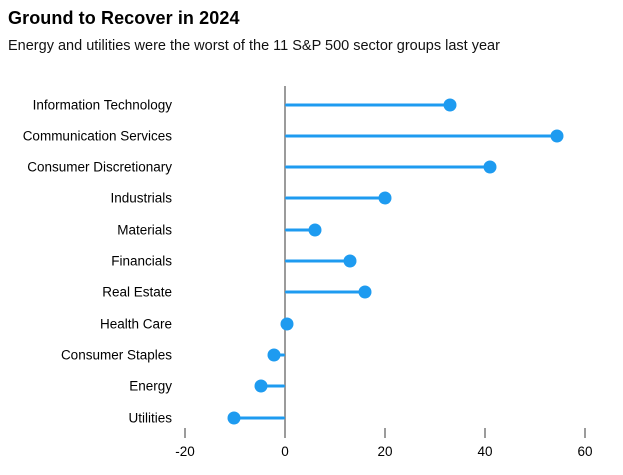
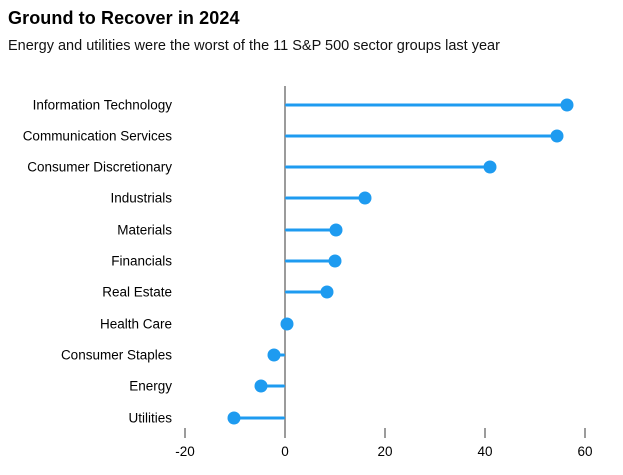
Information Technology: 33 -> 56
Industrials: 20 -> 16
Materials: 6 -> 10
Financials: 13 -> 10
Real Estate: 16 -> 8
